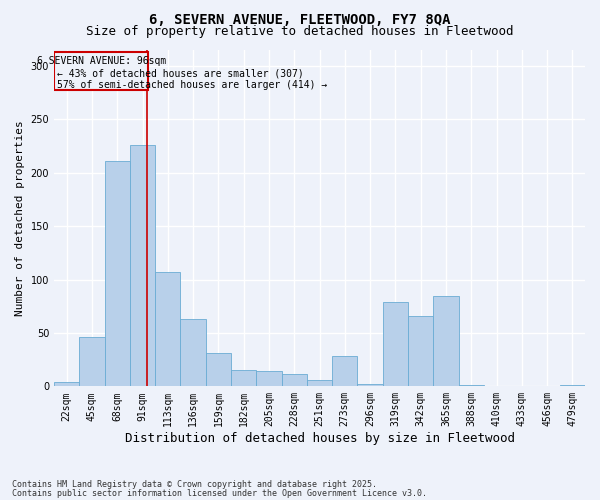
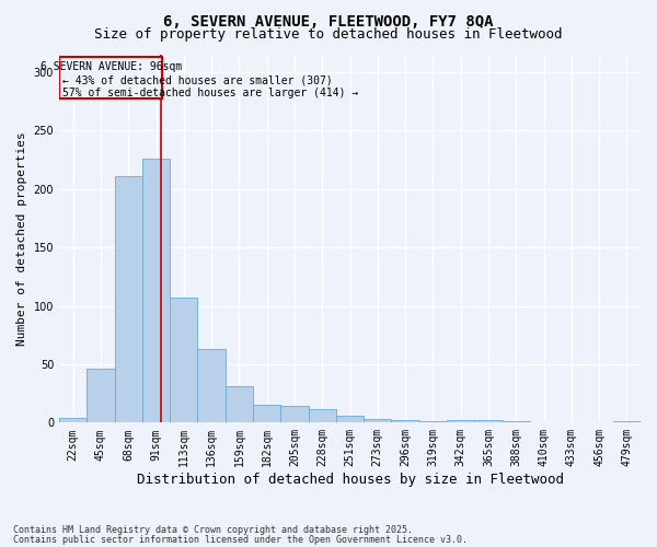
273sqm: 28 -> 3
319sqm: 79 -> 1
342sqm: 66 -> 2
365sqm: 85 -> 2
